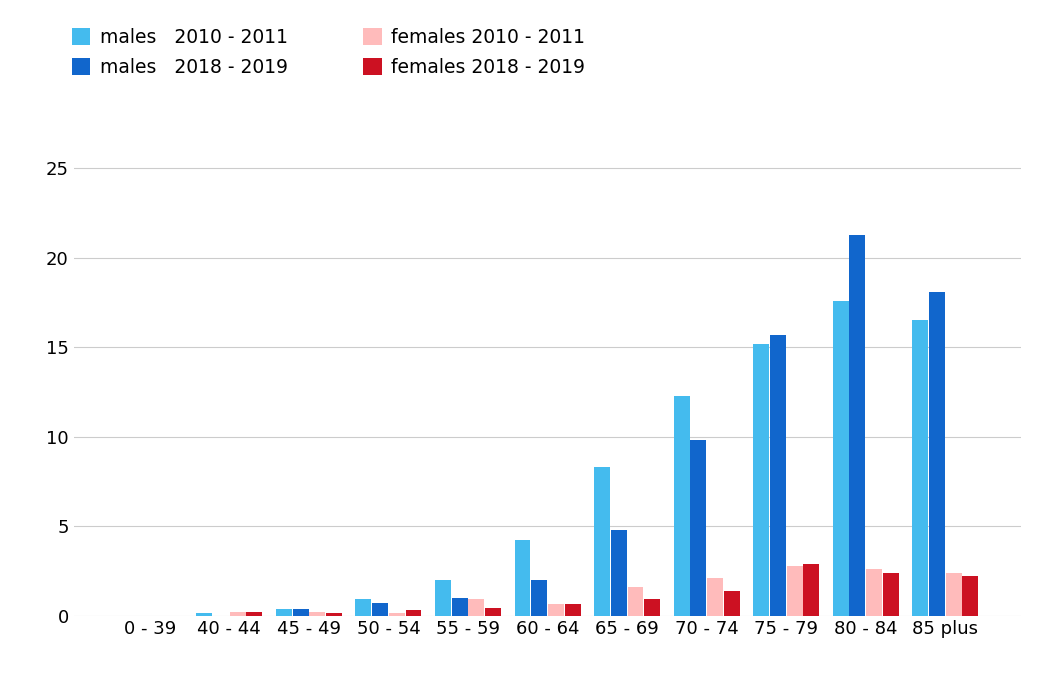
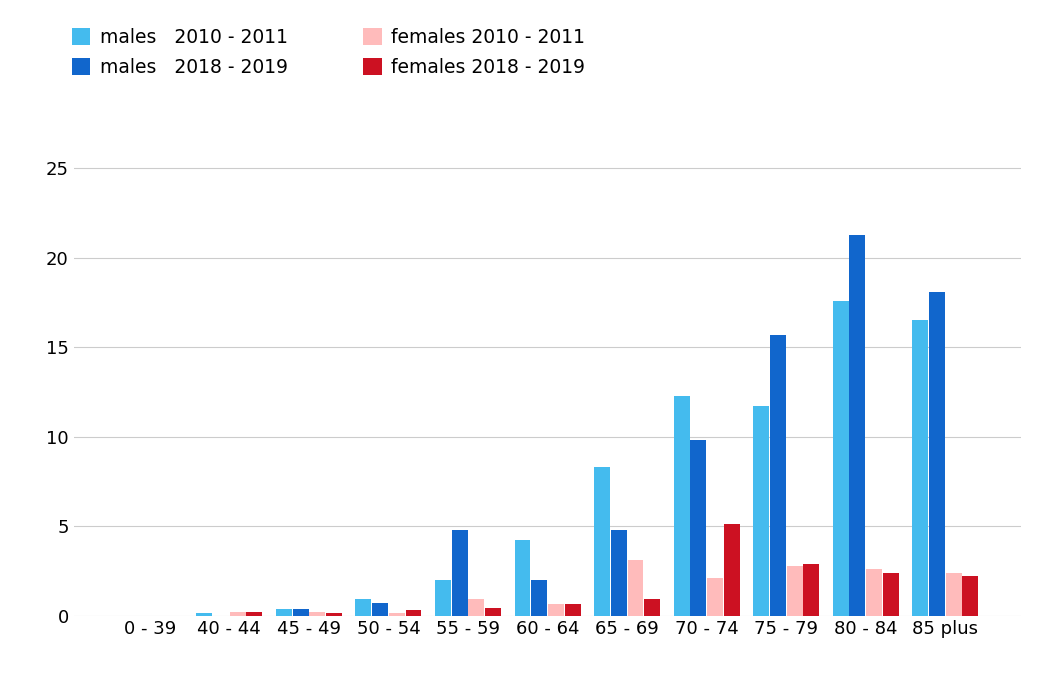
males 2018 - 2019/55 - 59: 1.0 -> 4.8
females 2010 - 2011/65 - 69: 1.6 -> 3.1
females 2018 - 2019/70 - 74: 1.4 -> 5.1
males 2010 - 2011/75 - 79: 15.2 -> 11.7
